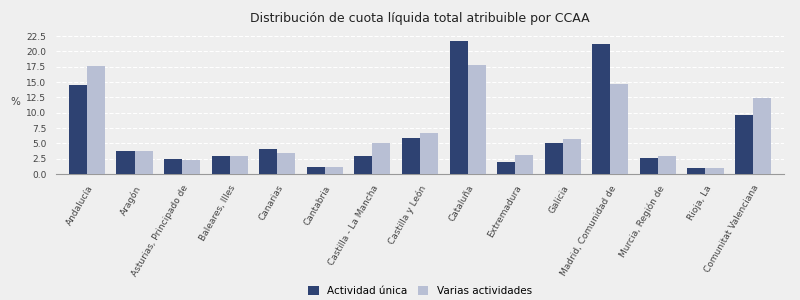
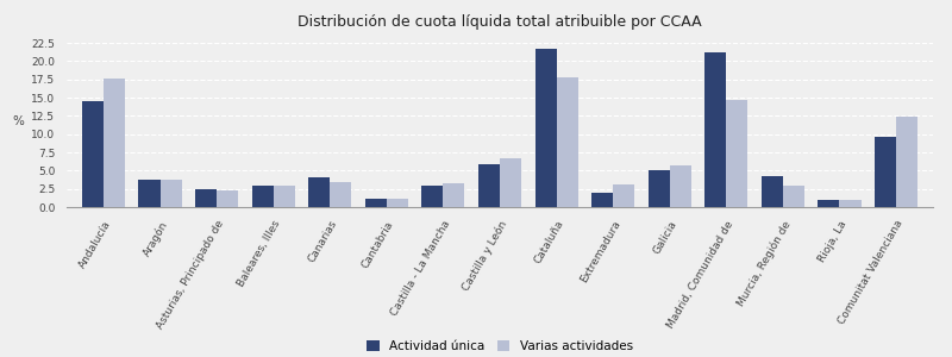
Varias actividades/Castilla - La Mancha: 5.0 -> 3.2
Actividad única/Murcia, Región de: 2.6 -> 4.2
